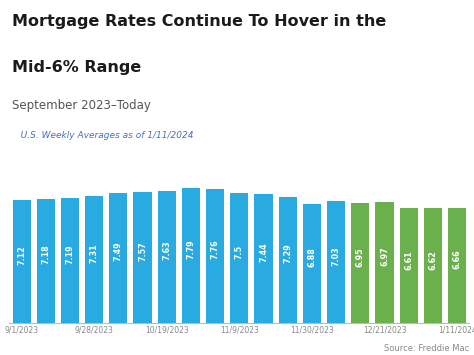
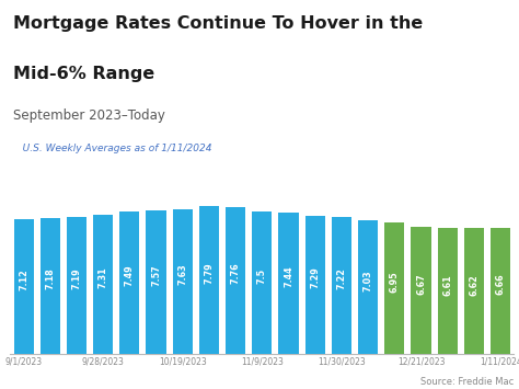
11/30/2023: 6.88 -> 7.22
12/21/2023: 6.97 -> 6.67
